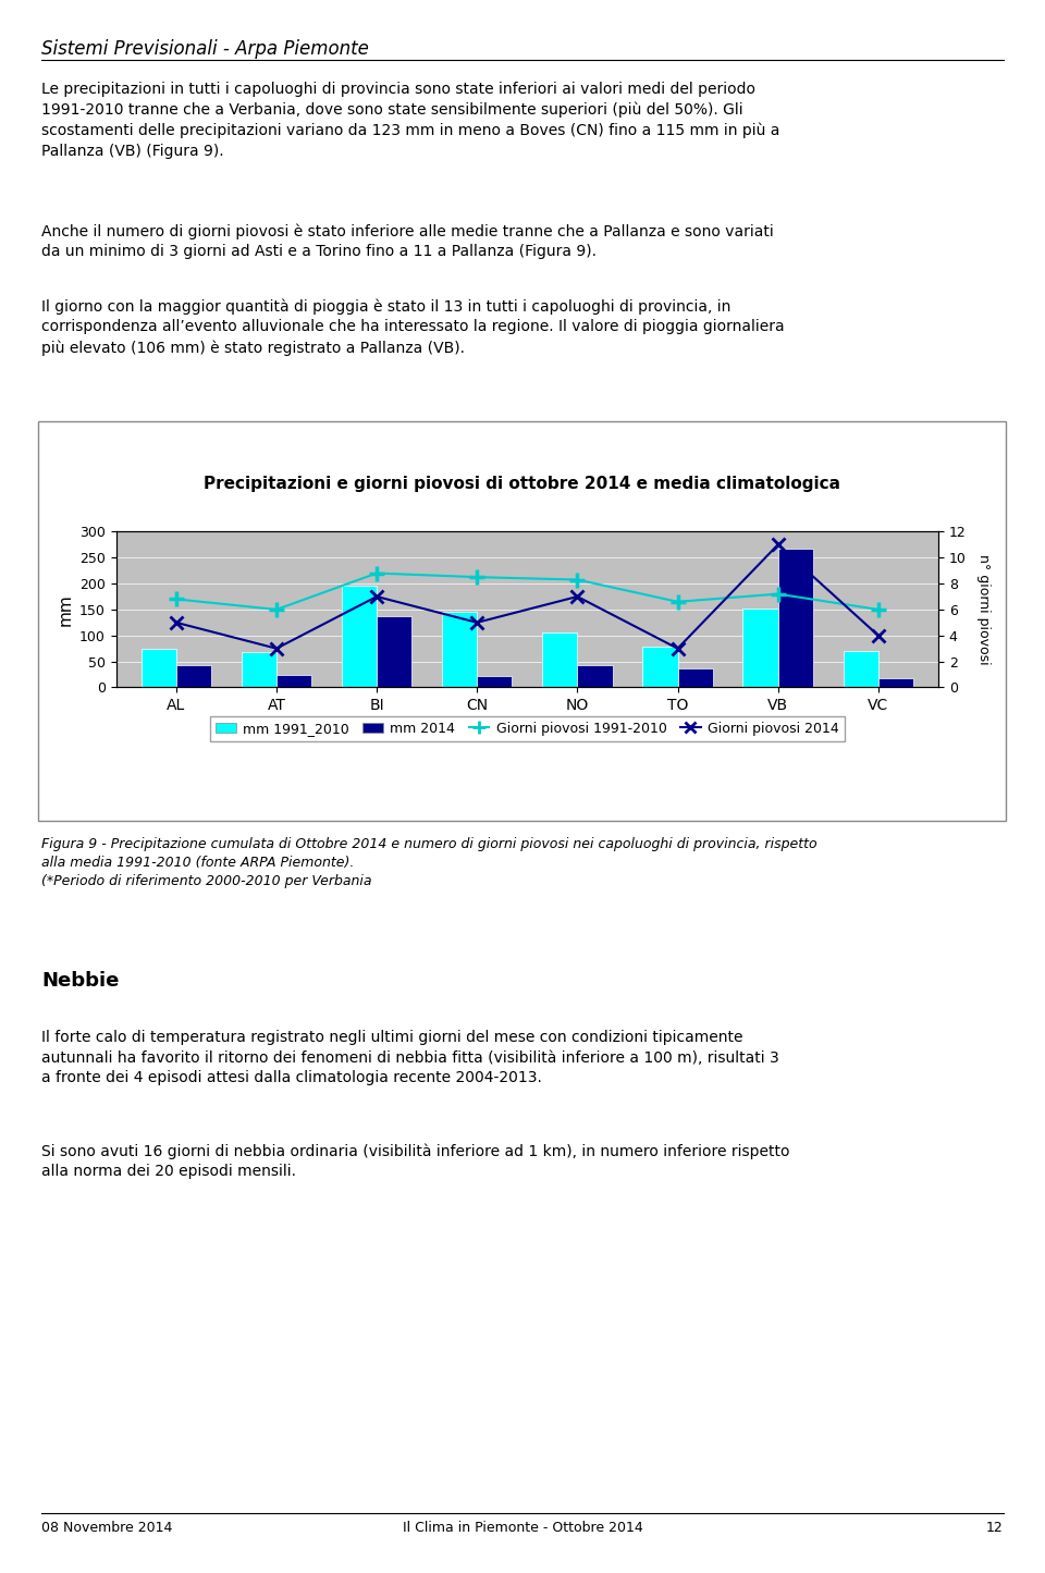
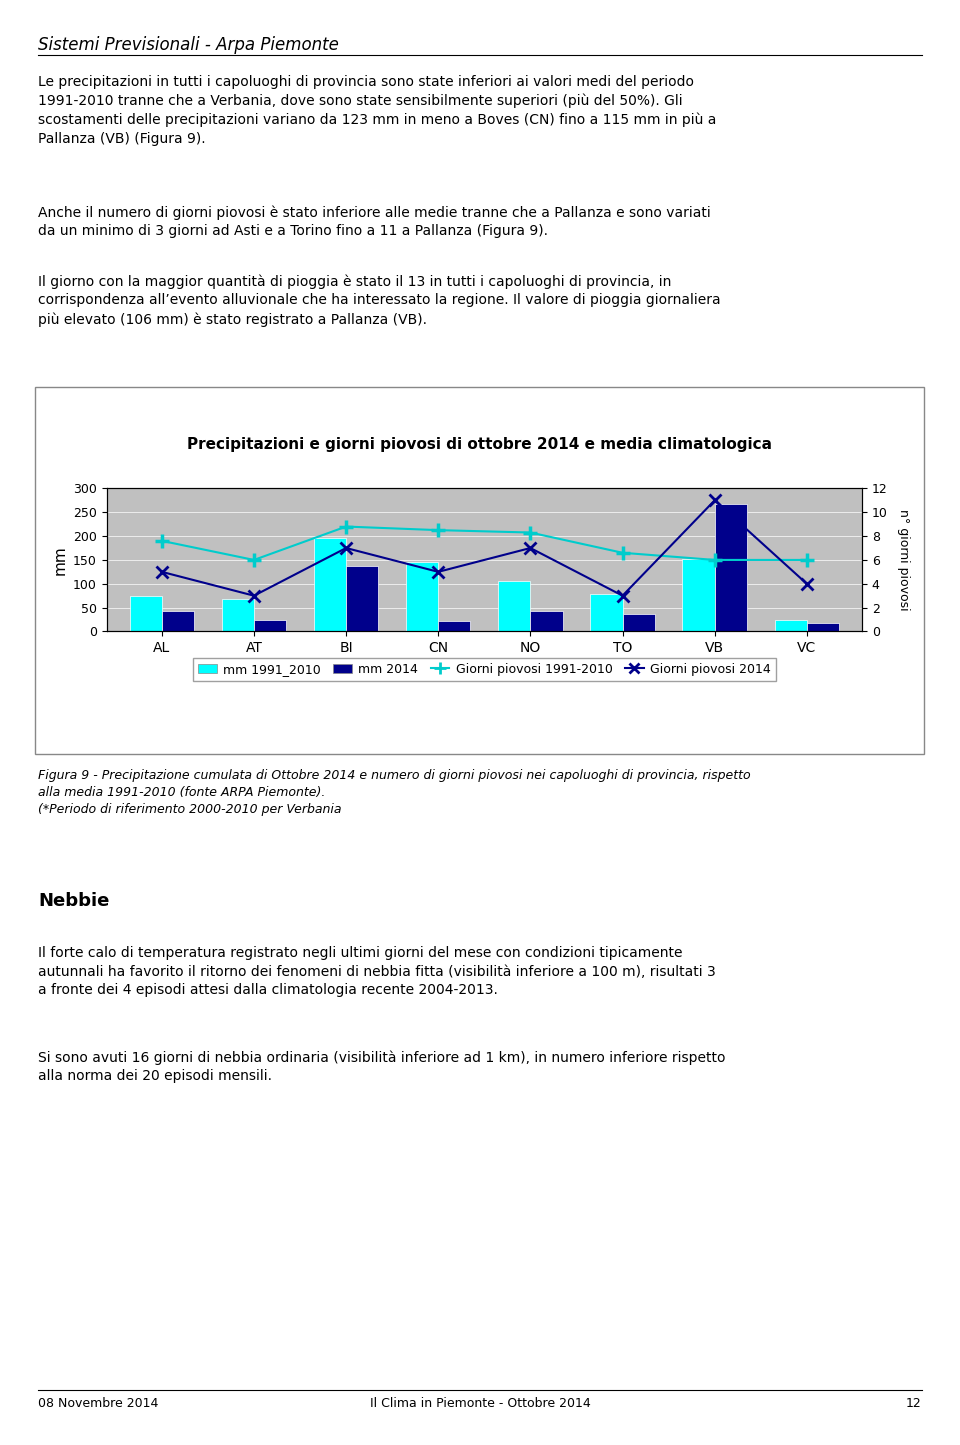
Giorni piovosi 1991-2010/AL: 6.8 -> 7.6
Giorni piovosi 1991-2010/VB: 7.2 -> 6.0
mm 1991_2010/VC: 70 -> 25
